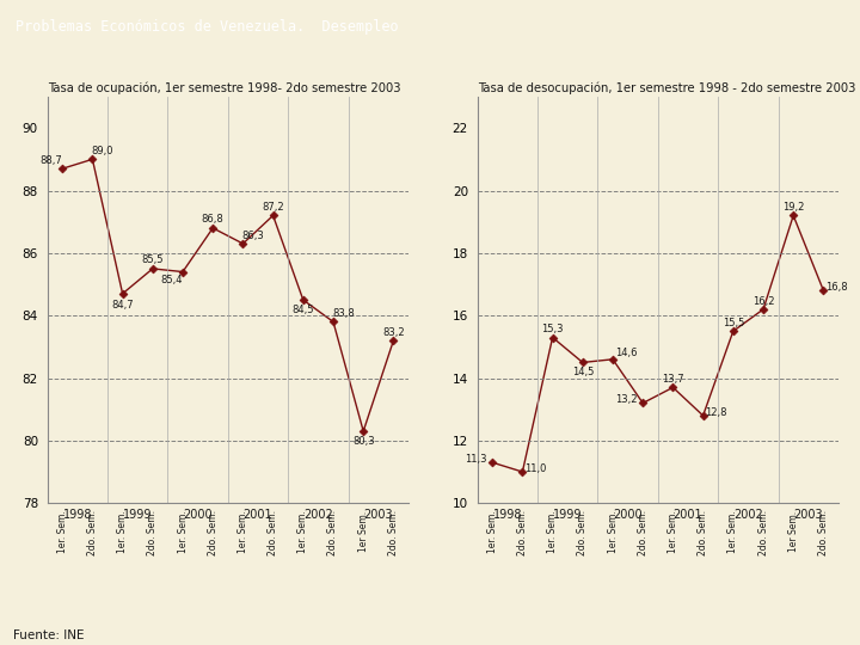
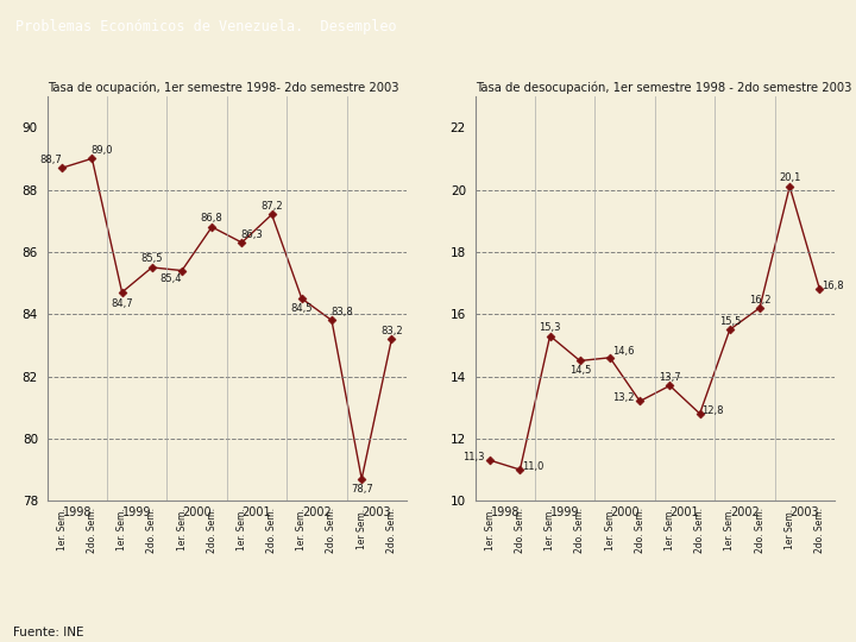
Tasa de ocupación, 1er semestre 1998- 2do semestre 2003/1er Sem.: 80,3 -> 78,7
Tasa de desocupación, 1er semestre 1998 - 2do semestre 2003/1er Sem.: 19,2 -> 20,1
